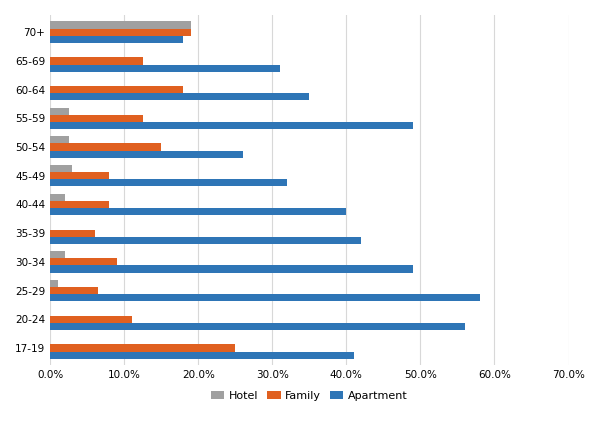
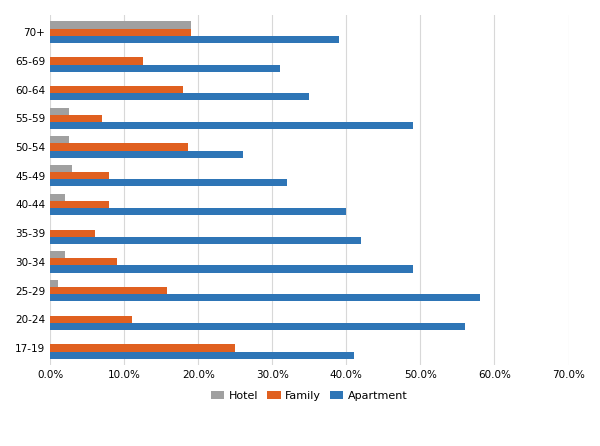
Apartment/70+: 18% -> 39%
Family/55-59: 12.5% -> 7.0%
Family/50-54: 15.0% -> 18.6%
Family/25-29: 6.5% -> 15.8%
